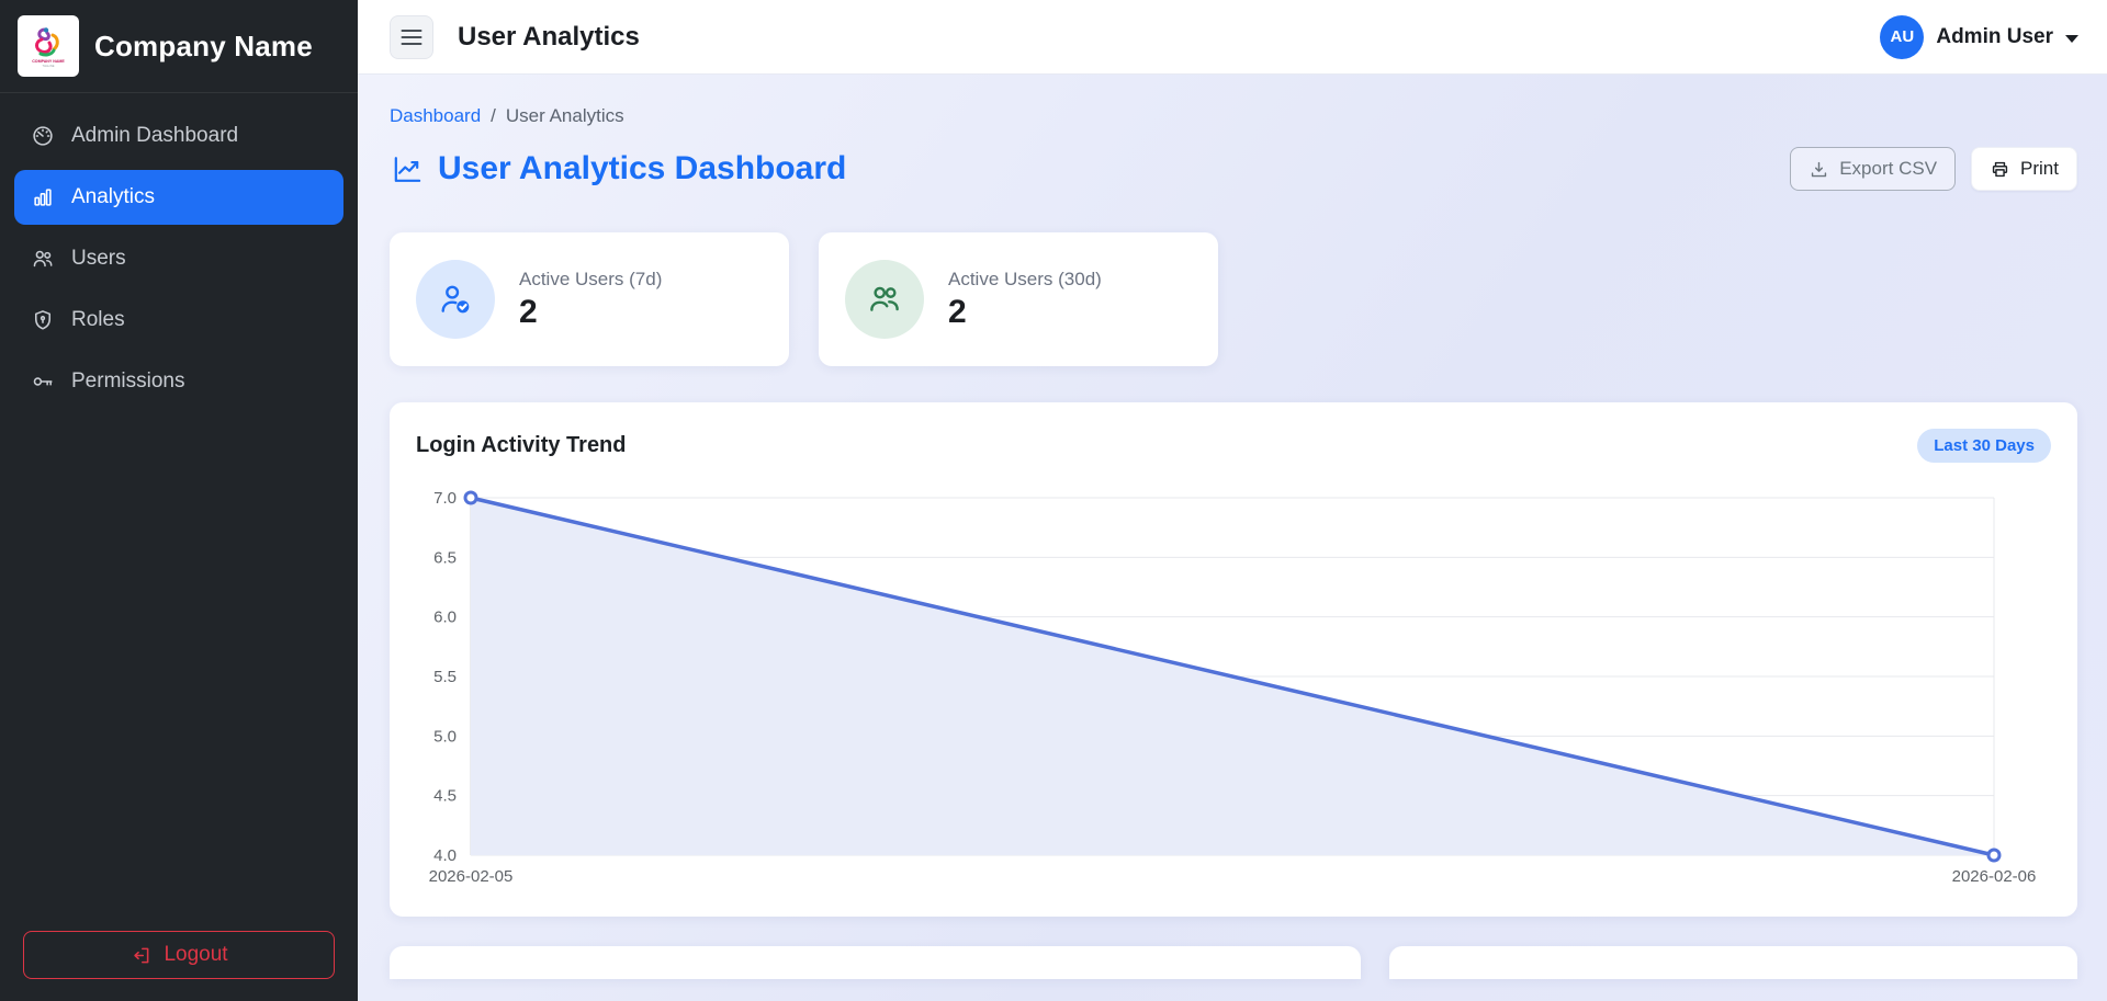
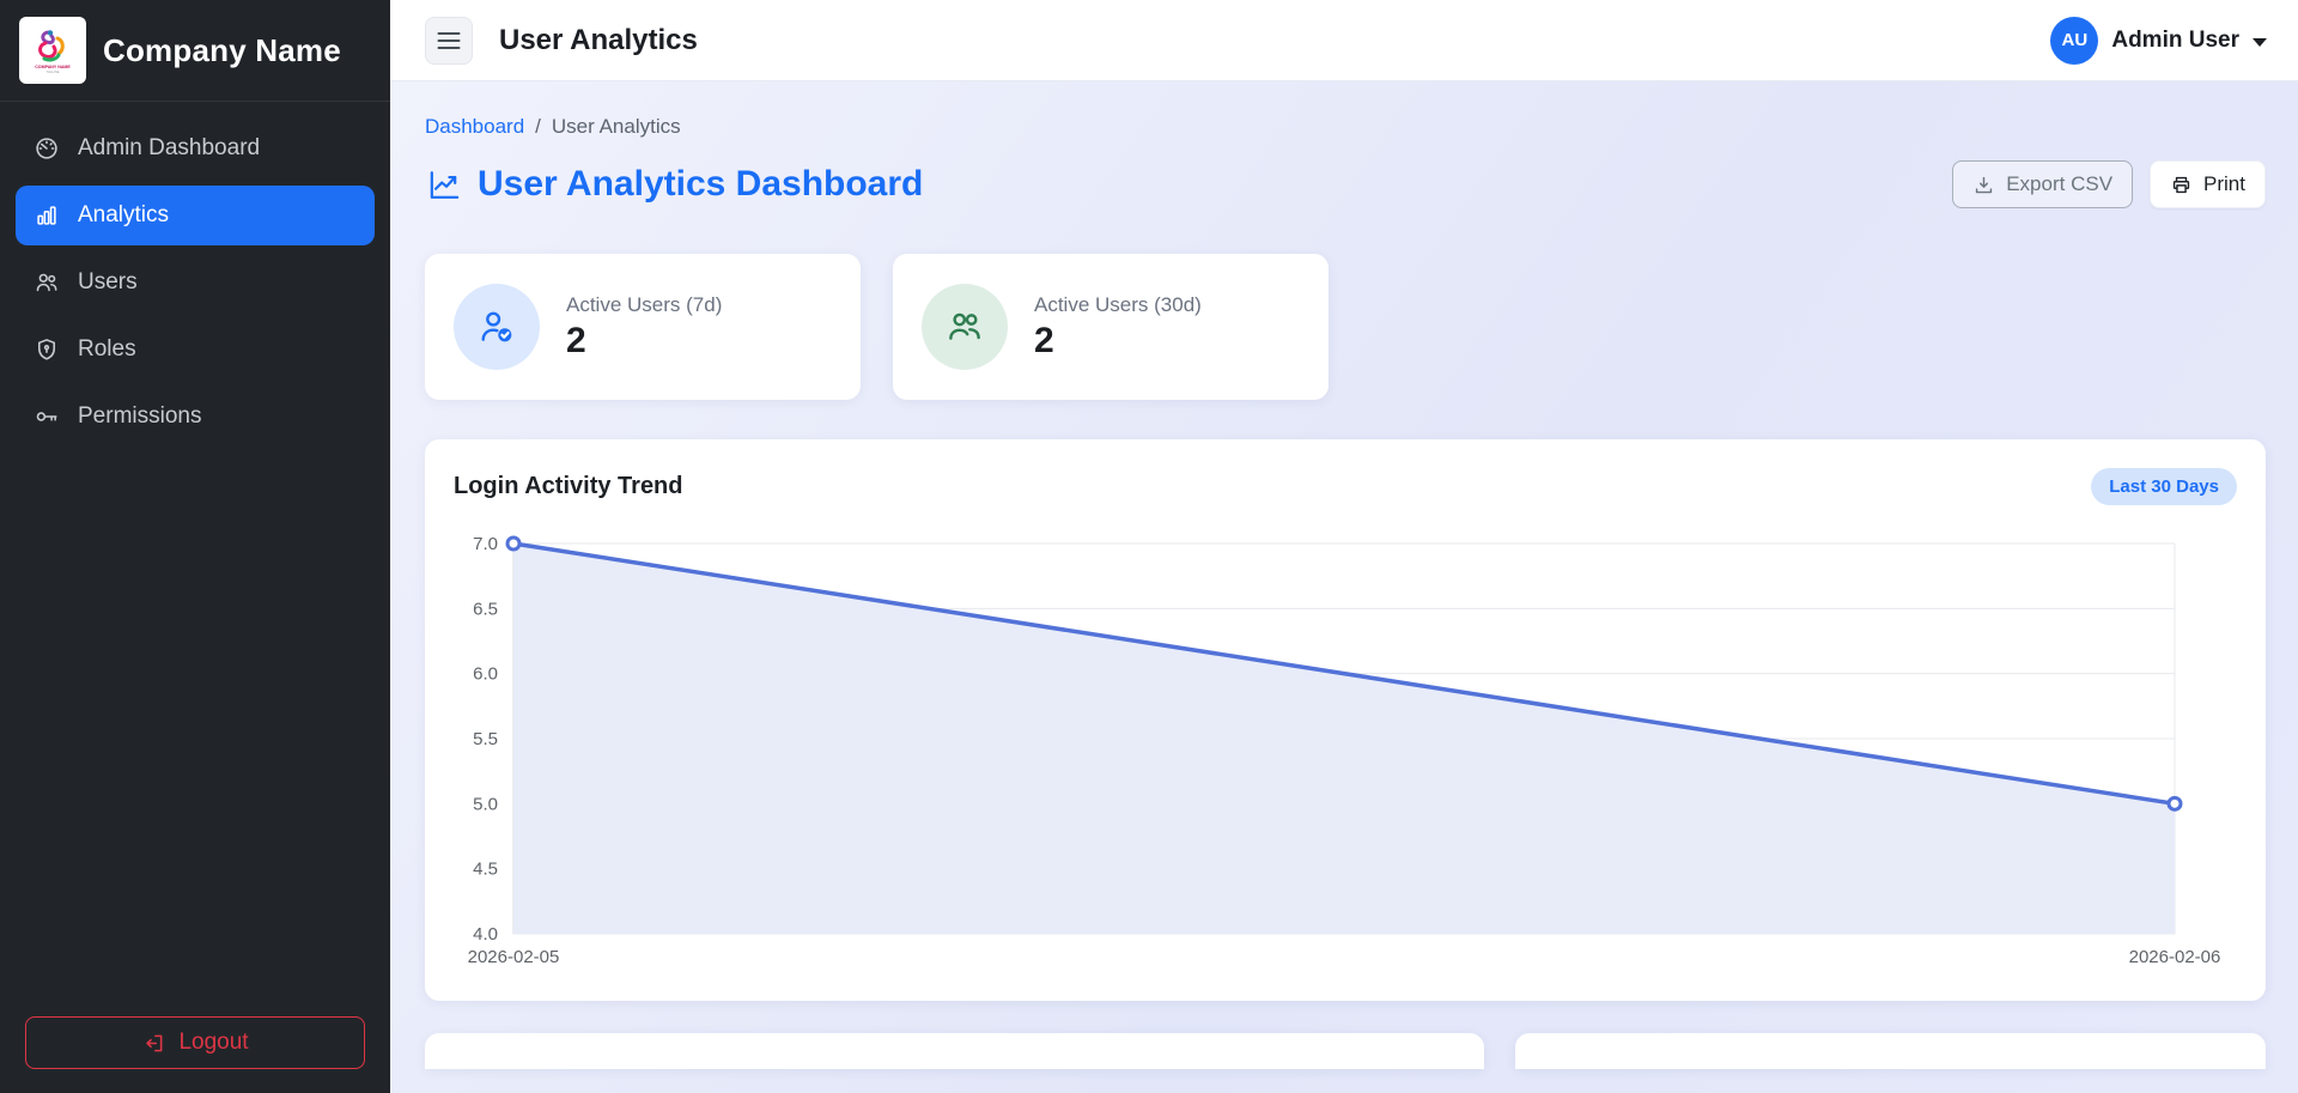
2026-02-06: 4 -> 5
